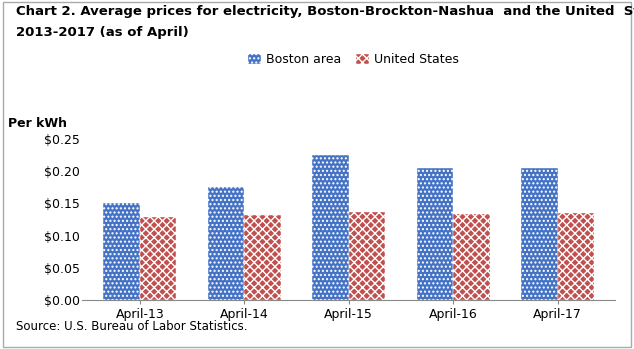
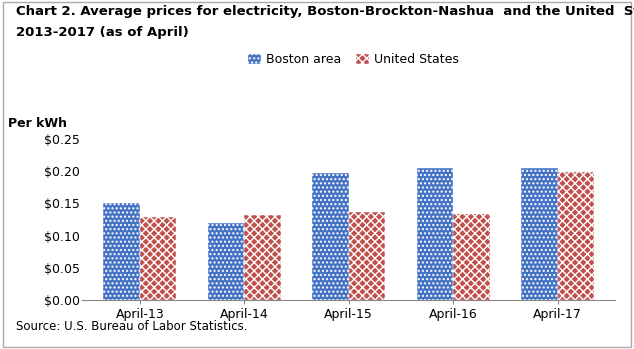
Boston area/April-14: $0.175 -> $0.120
Boston area/April-15: $0.224 -> $0.196
United States/April-17: $0.135 -> $0.198
